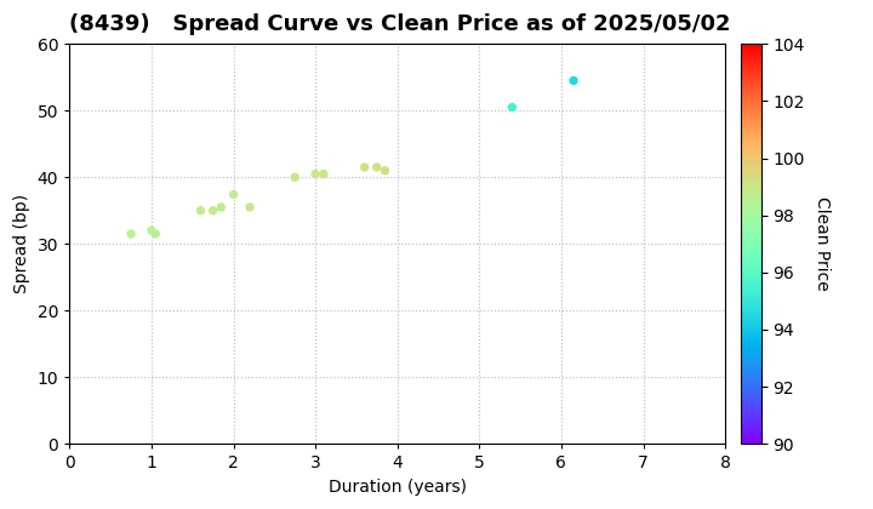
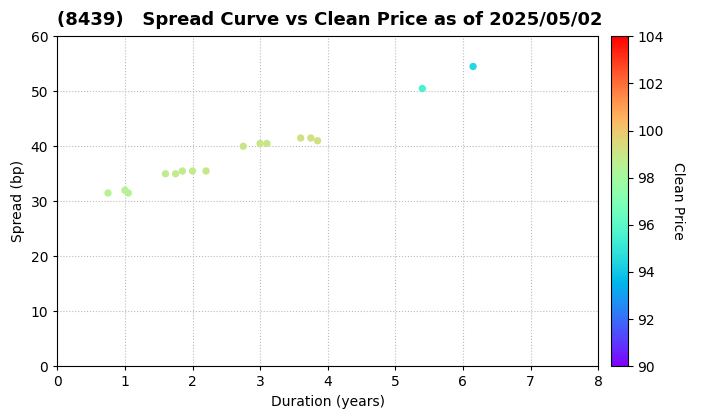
2: 37.4 -> 35.5
